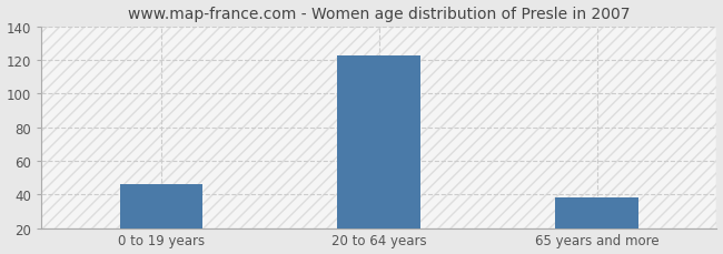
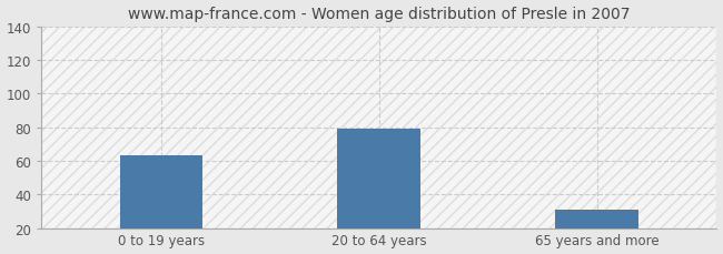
0 to 19 years: 46 -> 63
20 to 64 years: 123 -> 79
65 years and more: 38 -> 31
